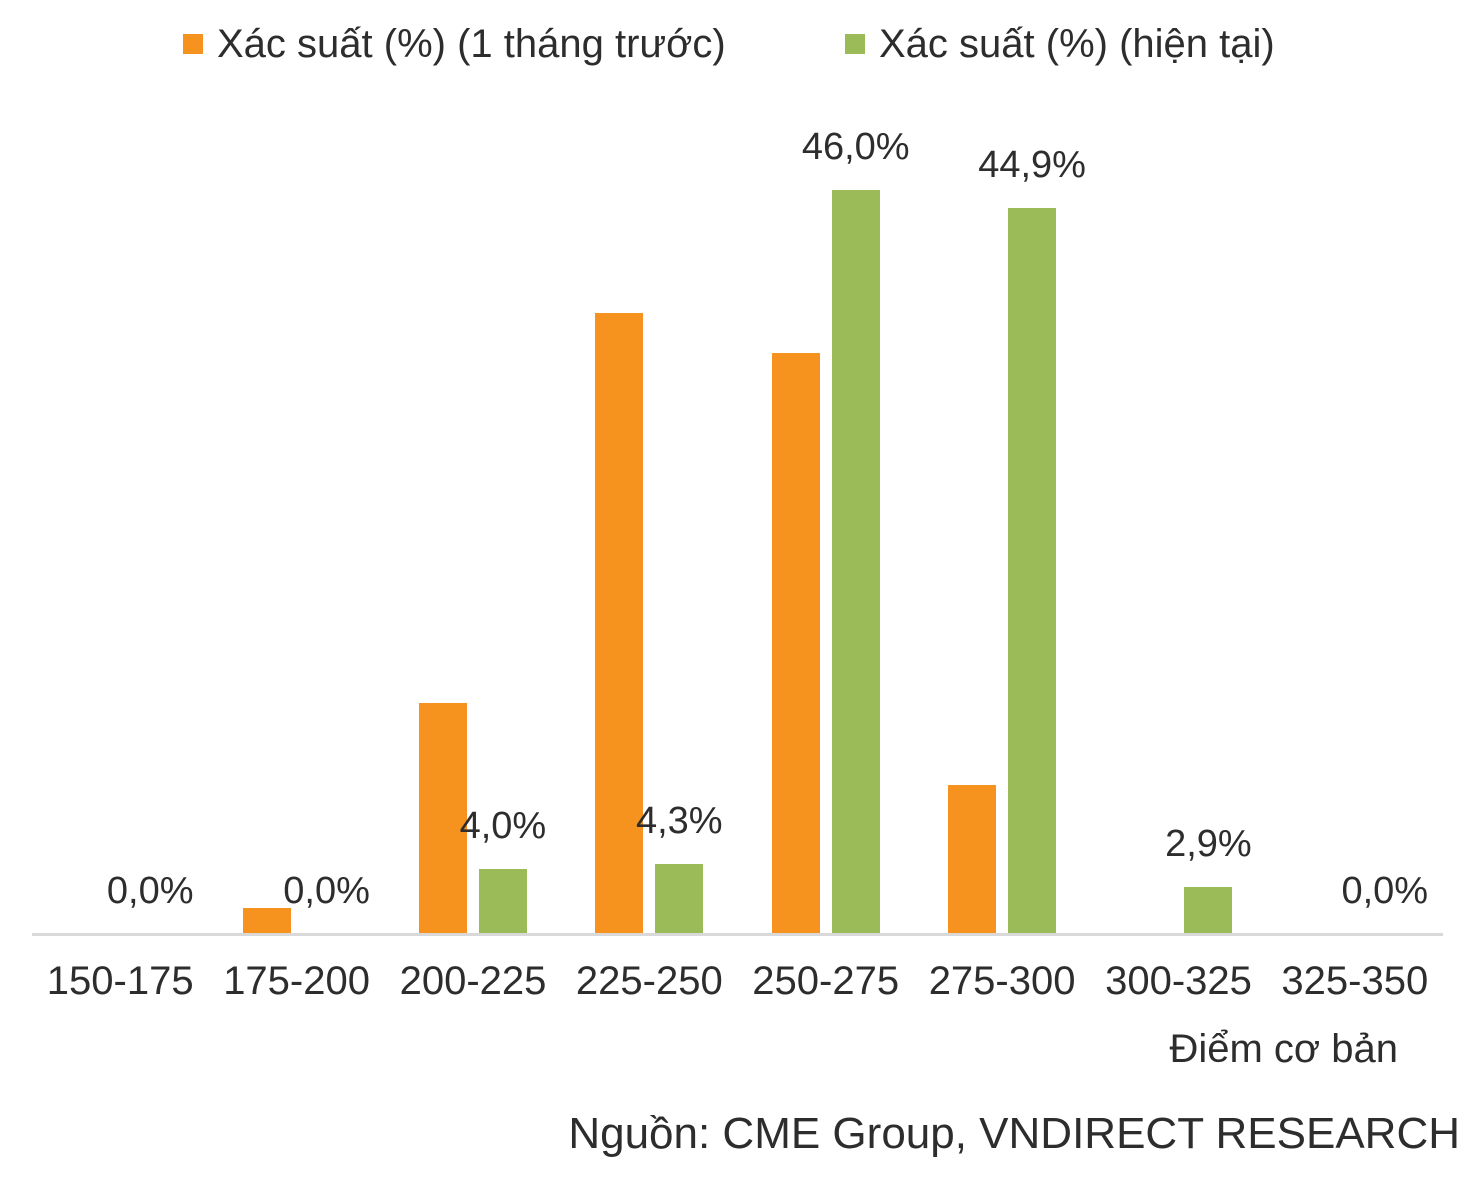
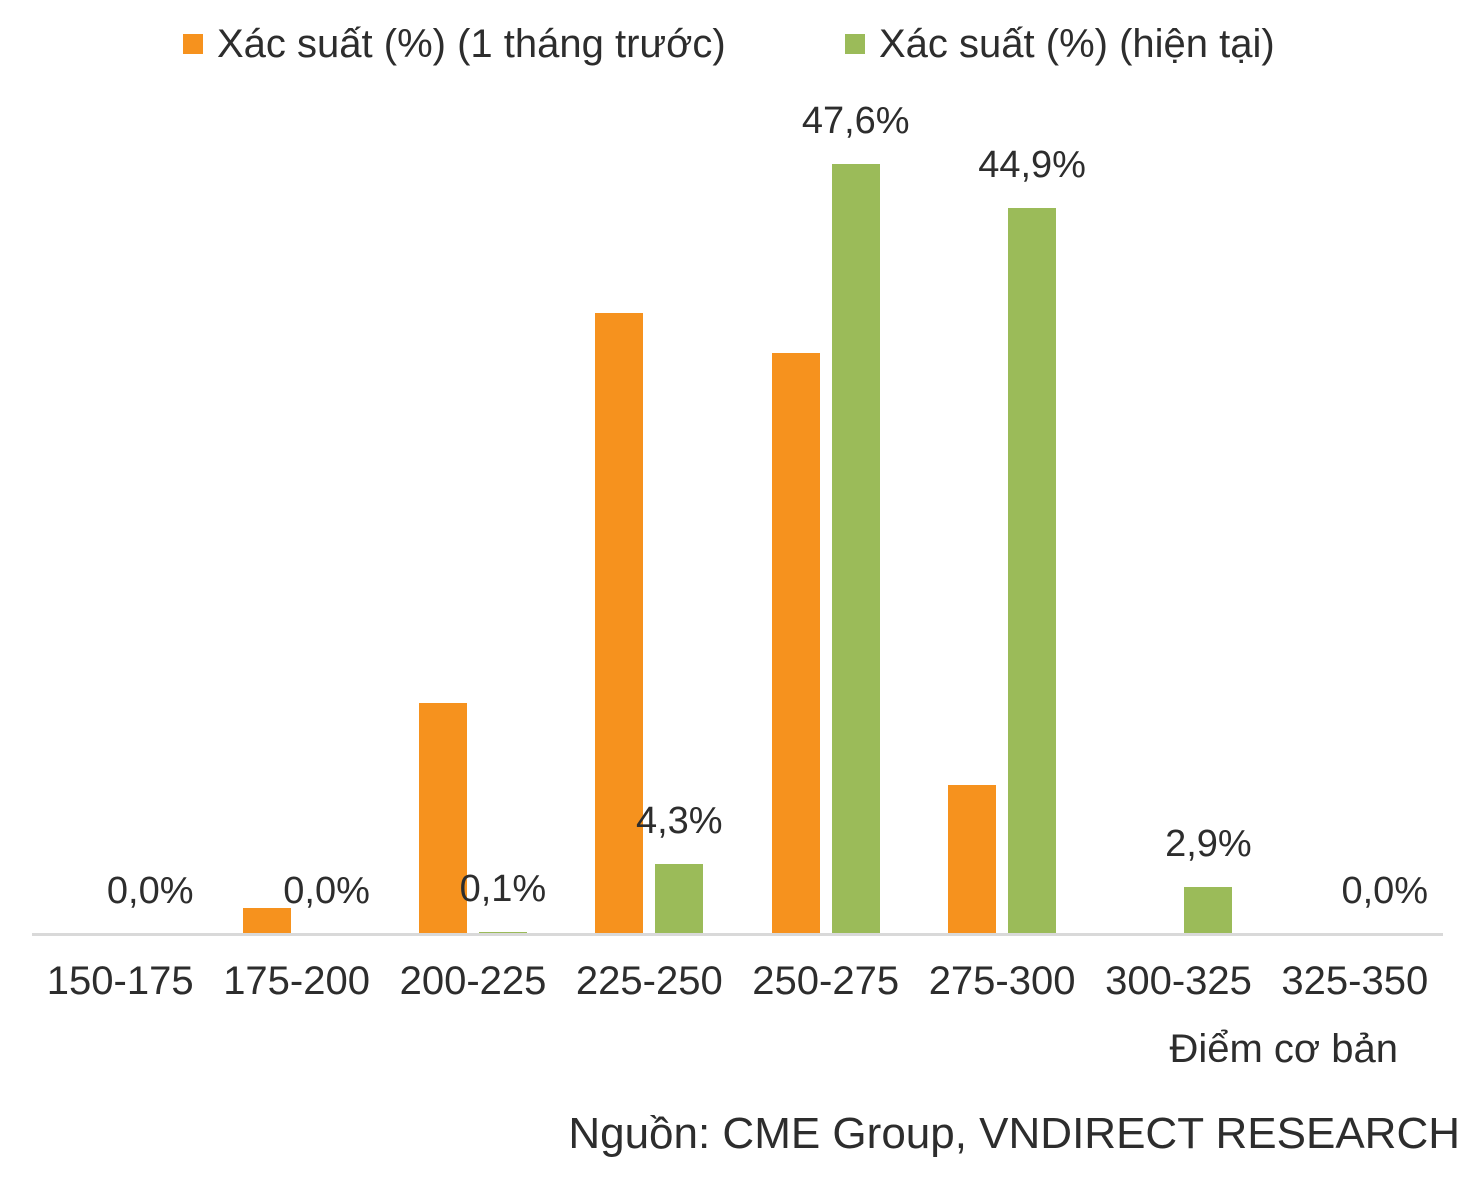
Xác suất (%) (hiện tại)/200-225: 4,0% -> 0,1%
Xác suất (%) (hiện tại)/250-275: 46,0% -> 47,6%
